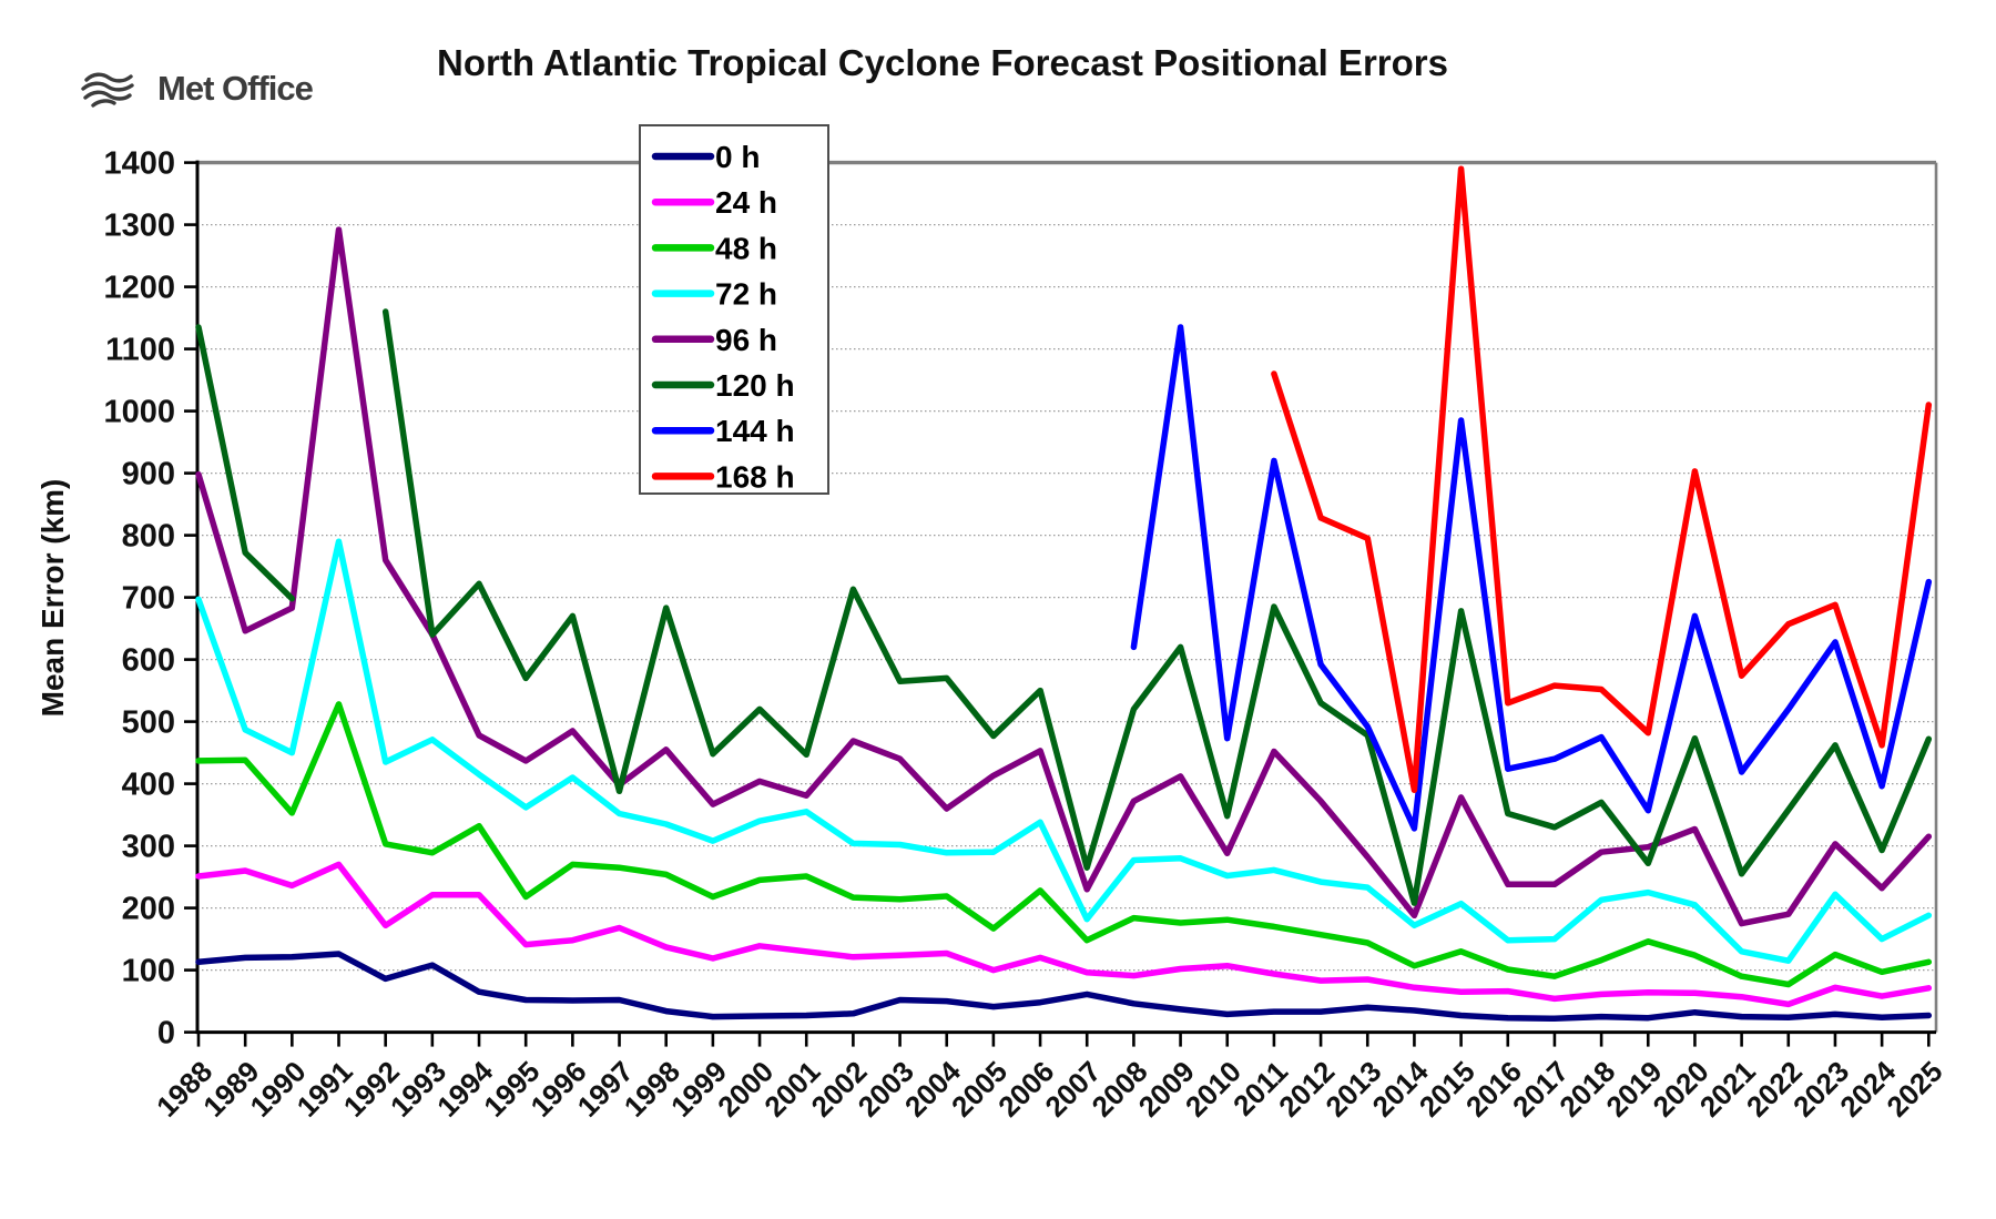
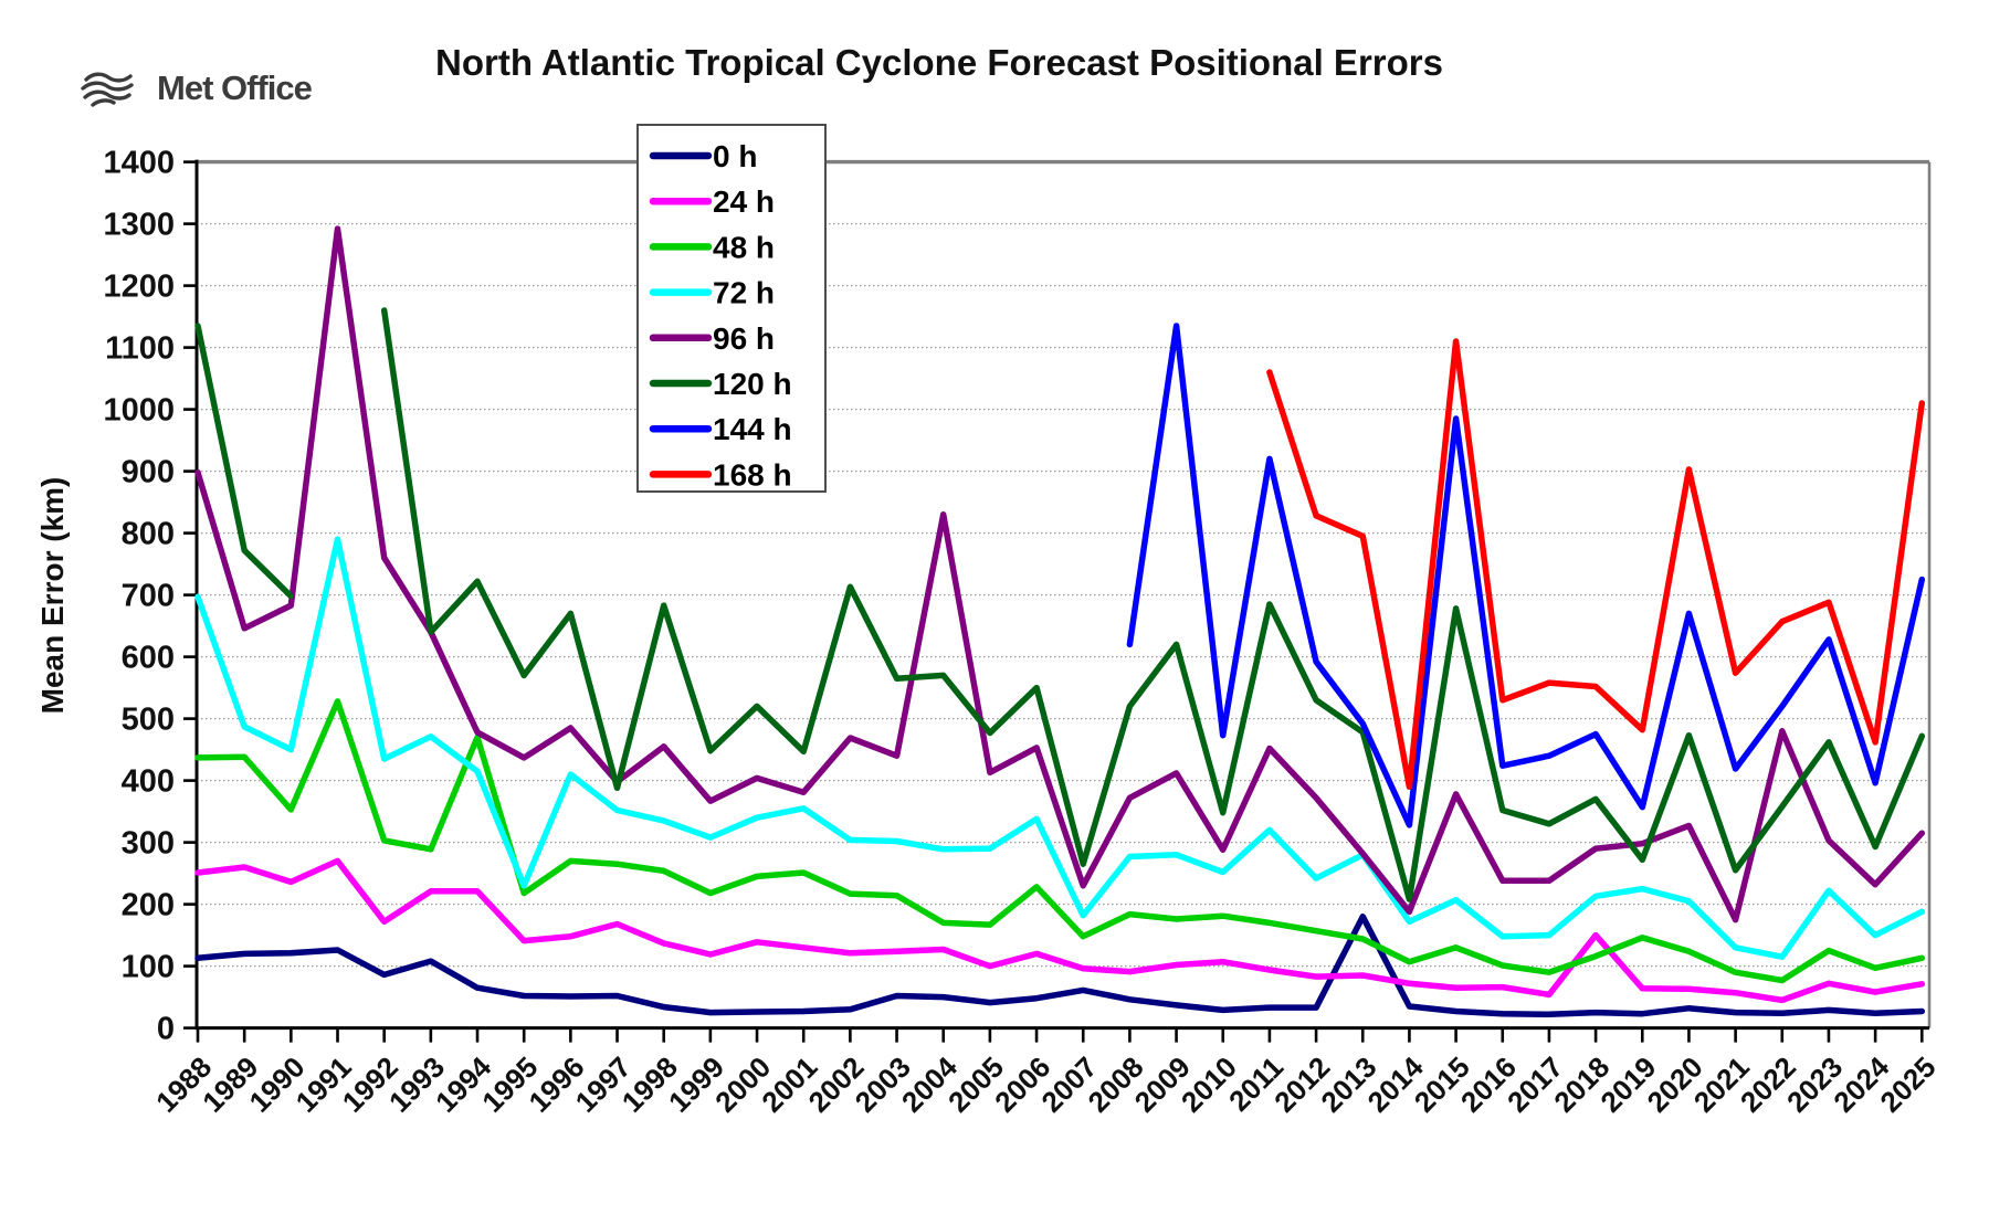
48 h/1994: 330 -> 470
72 h/1995: 360 -> 230
48 h/2004: 220 -> 170
96 h/2004: 360 -> 830
72 h/2011: 260 -> 320
0 h/2013: 40 -> 180
72 h/2013: 230 -> 280
168 h/2015: 1390 -> 1110
24 h/2018: 60 -> 150
96 h/2022: 190 -> 480
